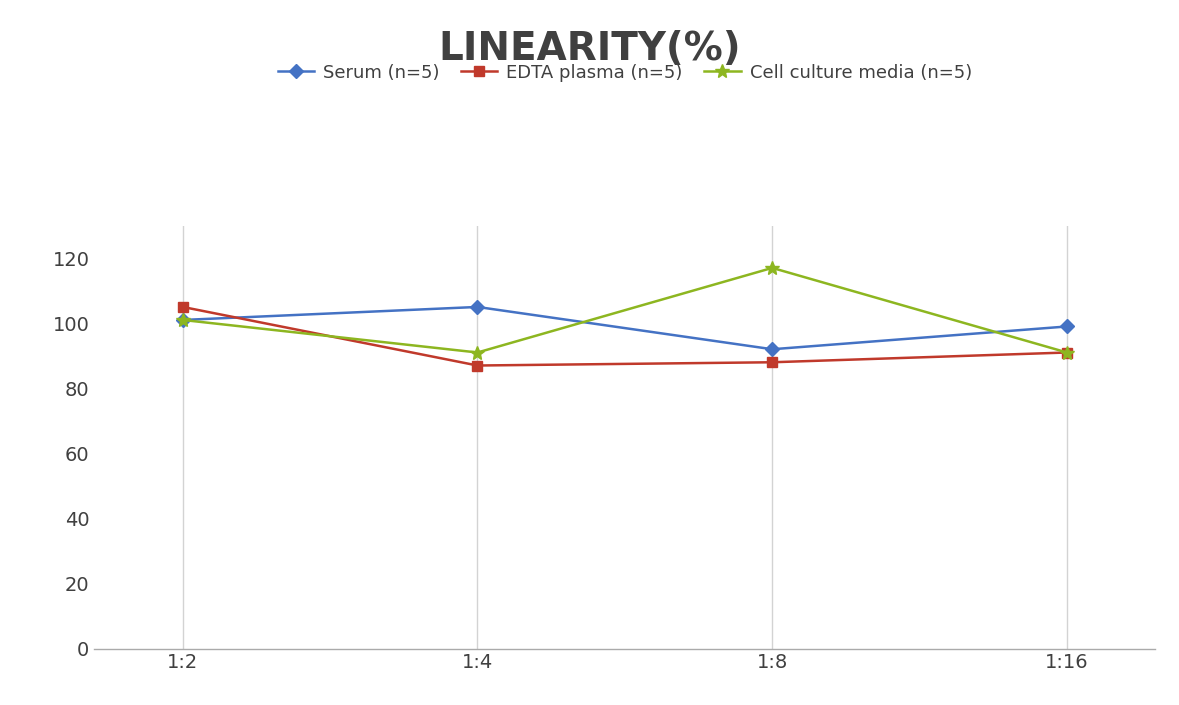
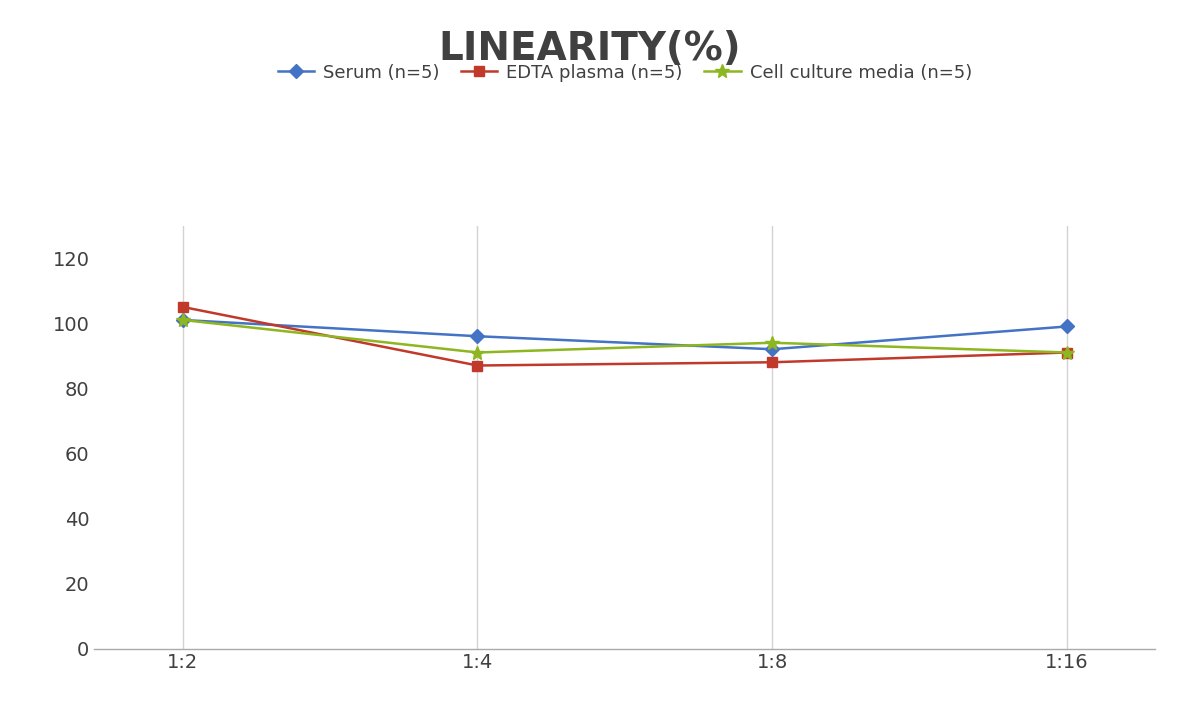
Serum (n=5)/1:4: 105 -> 96
Cell culture media (n=5)/1:8: 117 -> 94
